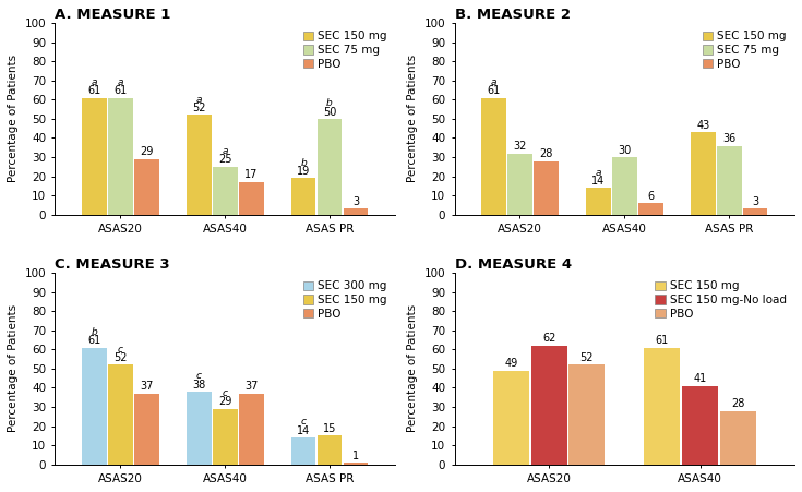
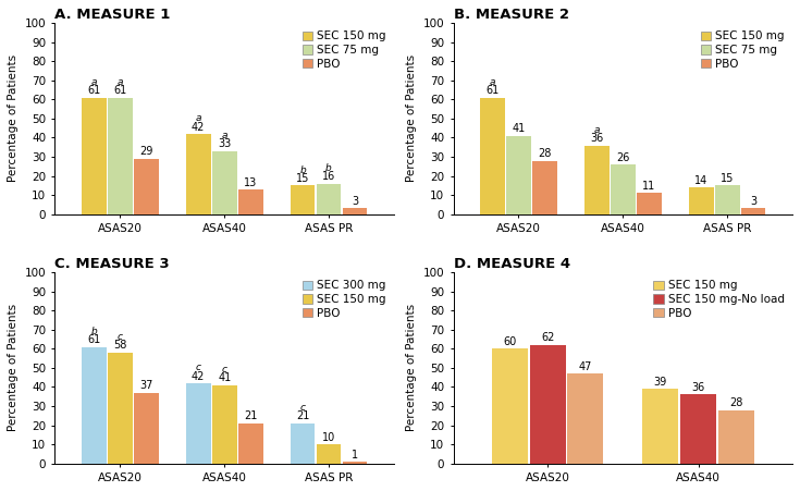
A. MEASURE 1/SEC 150 mg/ASAS40: 52 -> 42
A. MEASURE 1/SEC 75 mg/ASAS40: 25 -> 33
A. MEASURE 1/PBO/ASAS40: 17 -> 13
A. MEASURE 1/SEC 150 mg/ASAS PR: 19 -> 15
A. MEASURE 1/SEC 75 mg/ASAS PR: 50 -> 16
B. MEASURE 2/SEC 75 mg/ASAS20: 32 -> 41
B. MEASURE 2/SEC 150 mg/ASAS40: 14 -> 36
B. MEASURE 2/SEC 75 mg/ASAS40: 30 -> 26
B. MEASURE 2/PBO/ASAS40: 6 -> 11
B. MEASURE 2/SEC 150 mg/ASAS PR: 43 -> 14
B. MEASURE 2/SEC 75 mg/ASAS PR: 36 -> 15
C. MEASURE 3/SEC 150 mg/ASAS20: 52 -> 58
C. MEASURE 3/SEC 300 mg/ASAS40: 38 -> 42
C. MEASURE 3/SEC 150 mg/ASAS40: 29 -> 41
C. MEASURE 3/PBO/ASAS40: 37 -> 21
C. MEASURE 3/SEC 300 mg/ASAS PR: 14 -> 21
C. MEASURE 3/SEC 150 mg/ASAS PR: 15 -> 10
D. MEASURE 4/SEC 150 mg/ASAS20: 49 -> 60
D. MEASURE 4/PBO/ASAS20: 52 -> 47
D. MEASURE 4/SEC 150 mg/ASAS40: 61 -> 39
D. MEASURE 4/SEC 150 mg-No load/ASAS40: 41 -> 36
